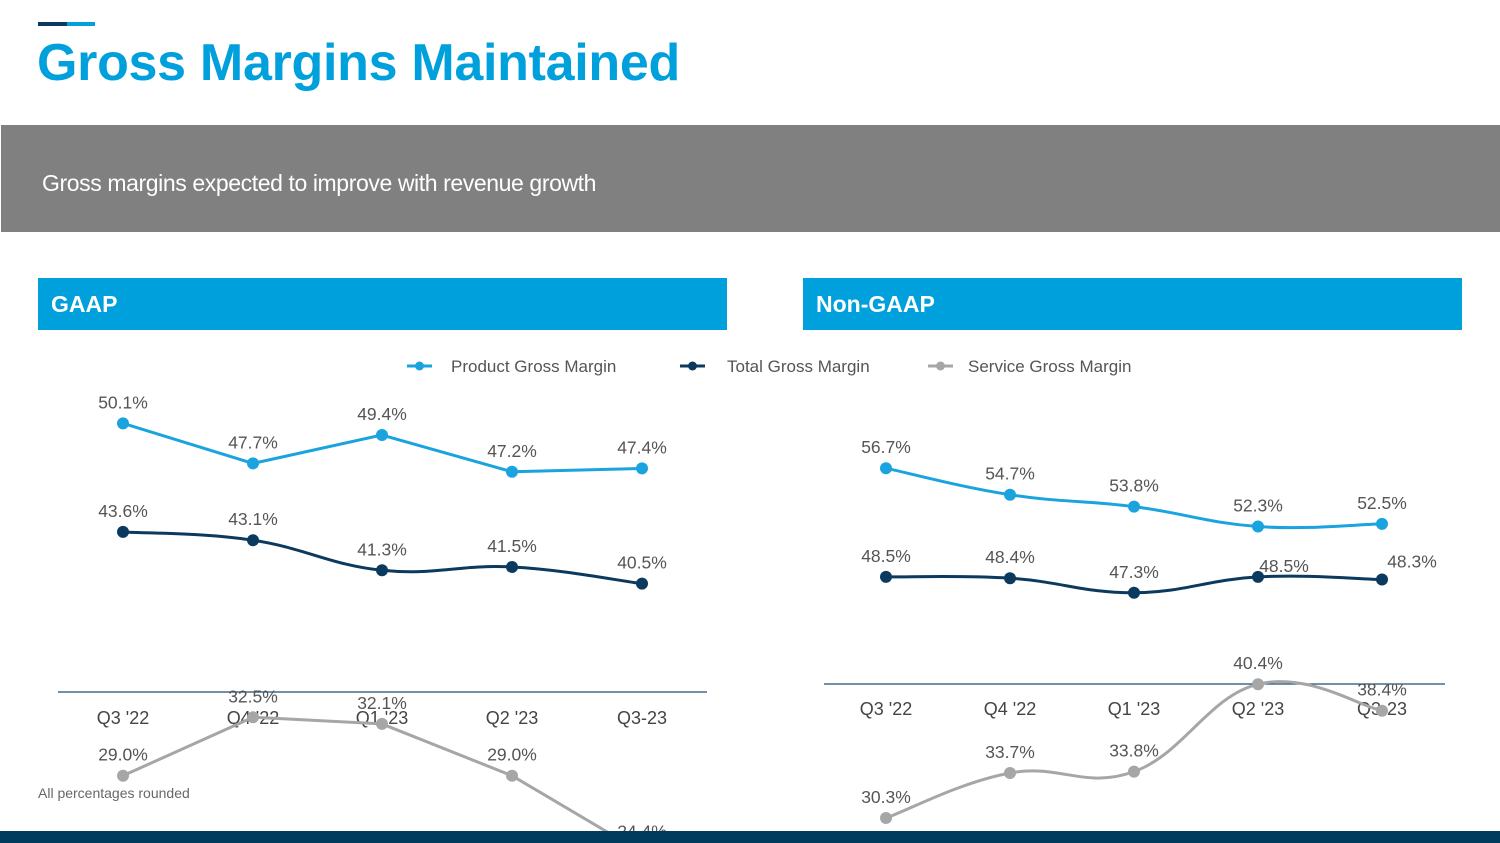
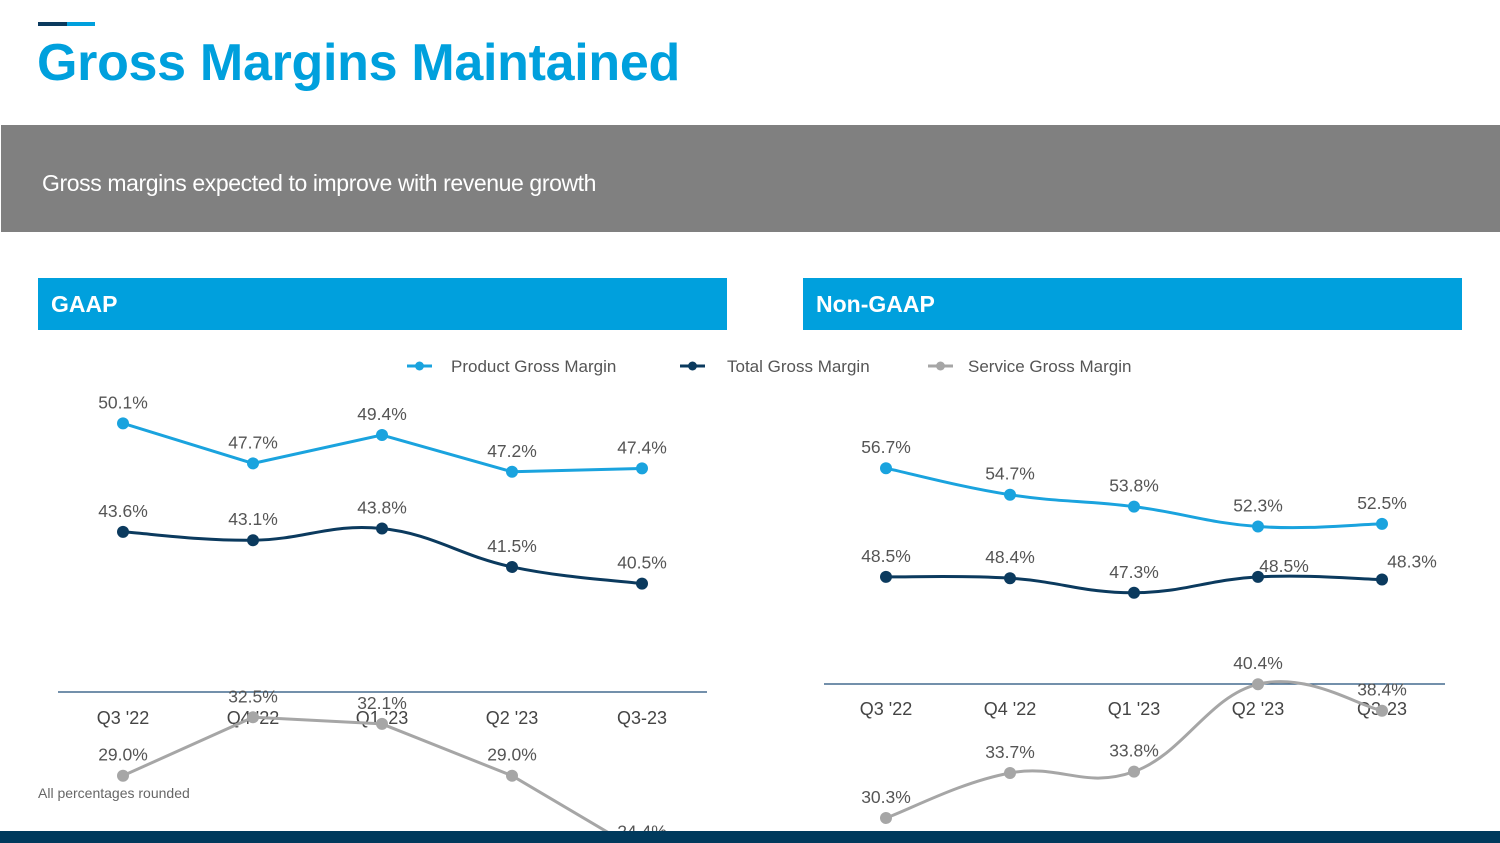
GAAP/Total Gross Margin/Q1 '23: 41.3% -> 43.8%
